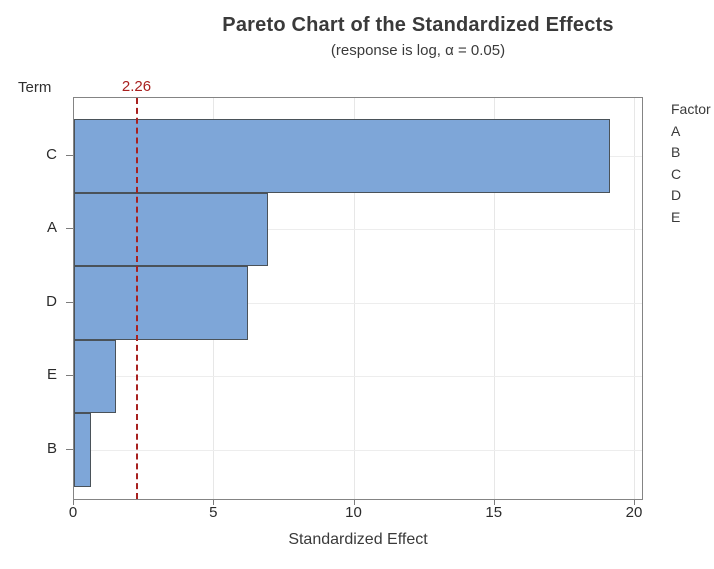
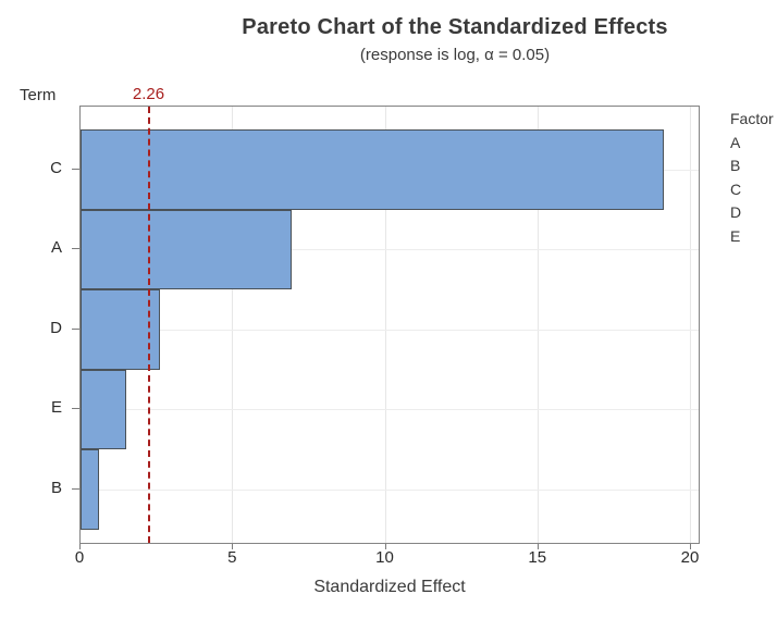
D: 6.2 -> 2.6
